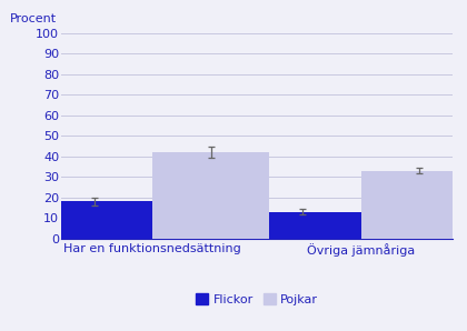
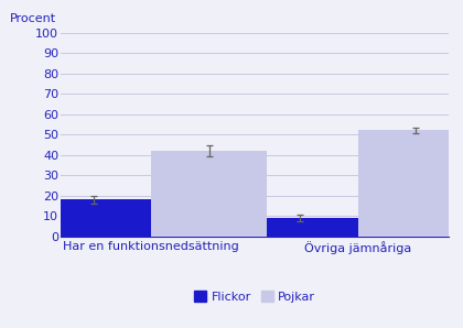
Flickor/Övriga jämnåriga: 13 -> 9
Pojkar/Övriga jämnåriga: 33 -> 52
